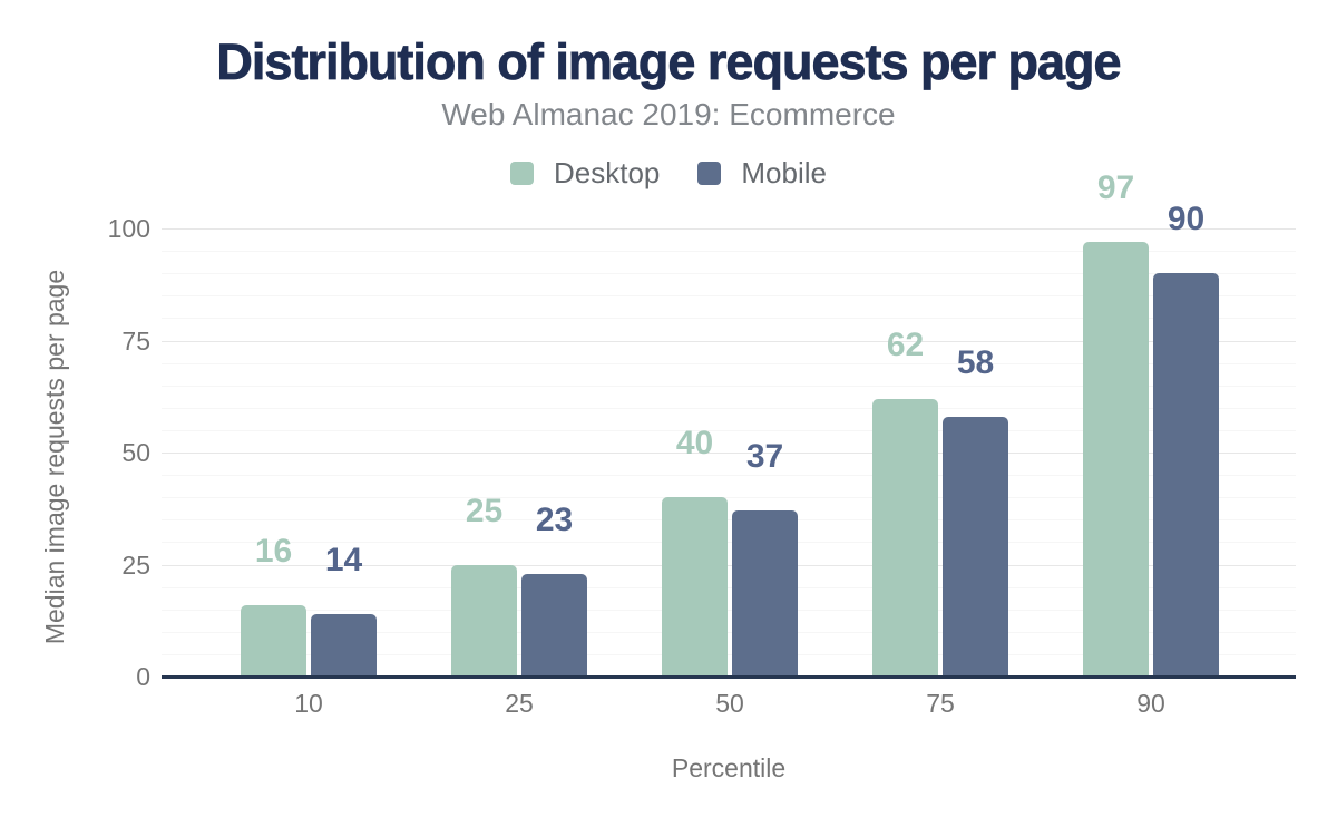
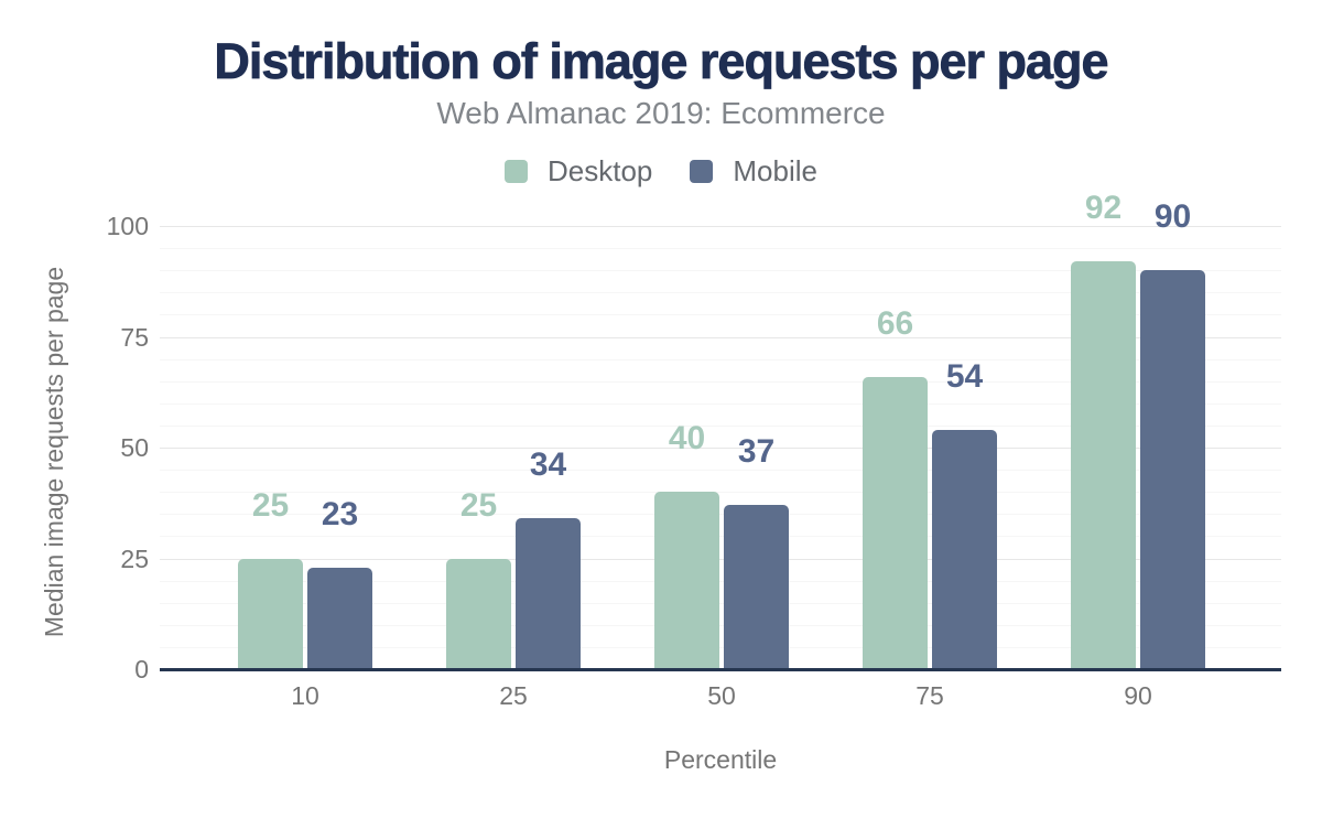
Desktop/10: 16 -> 25
Mobile/10: 14 -> 23
Mobile/25: 23 -> 34
Desktop/75: 62 -> 66
Mobile/75: 58 -> 54
Desktop/90: 97 -> 92
